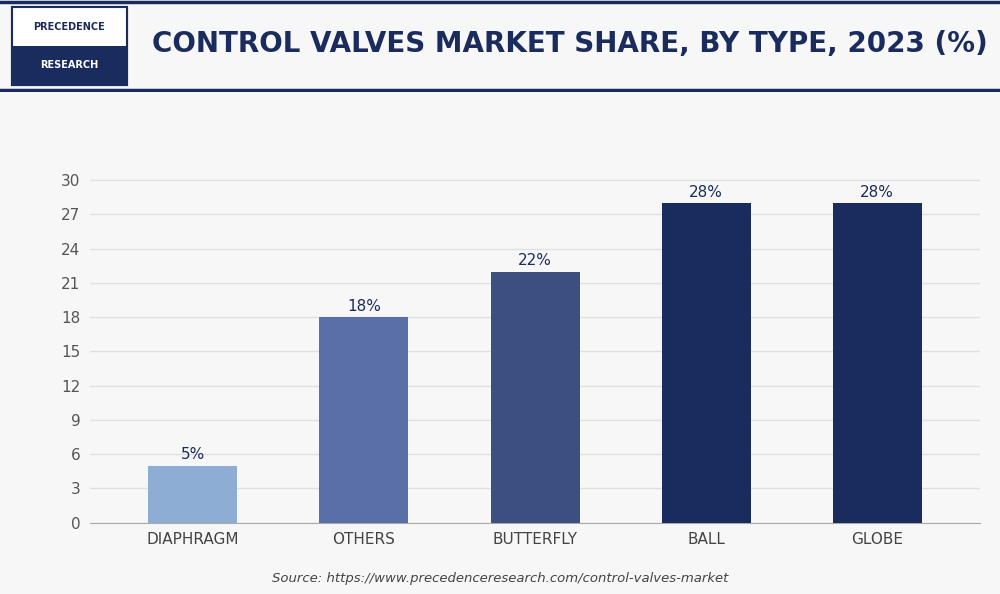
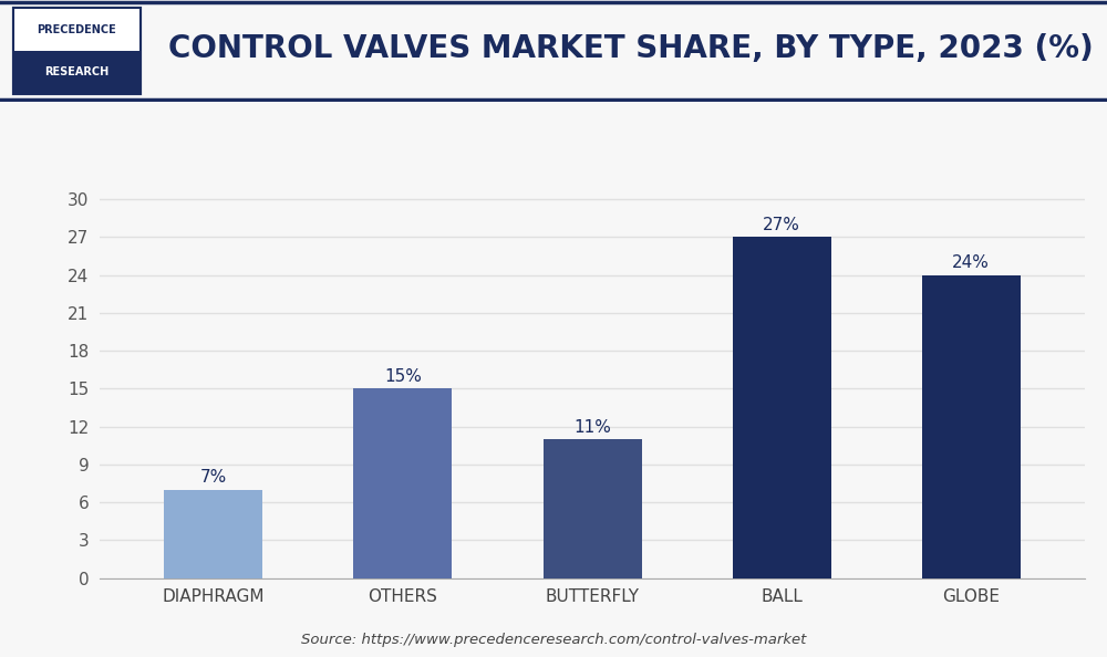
DIAPHRAGM: 5% -> 7%
OTHERS: 18% -> 15%
BUTTERFLY: 22% -> 11%
BALL: 28% -> 27%
GLOBE: 28% -> 24%
